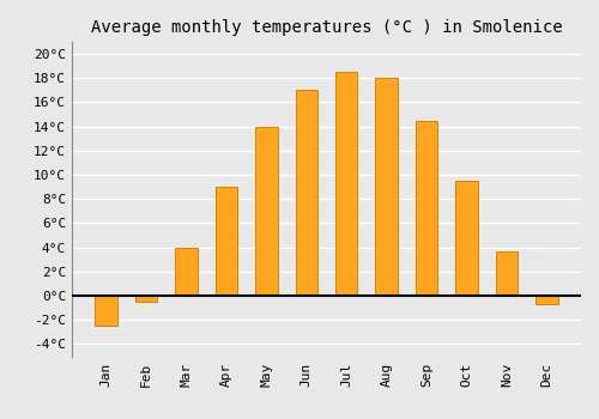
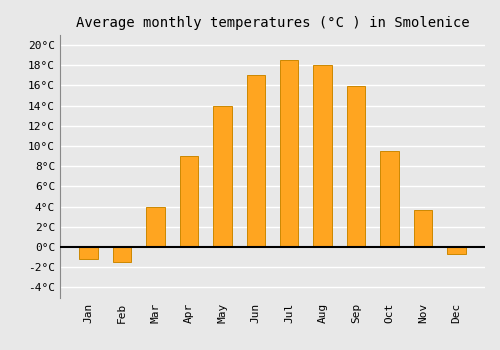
Jan: -2.5°C -> -1.2°C
Feb: -0.5°C -> -1.5°C
Sep: 14.5°C -> 15.9°C
